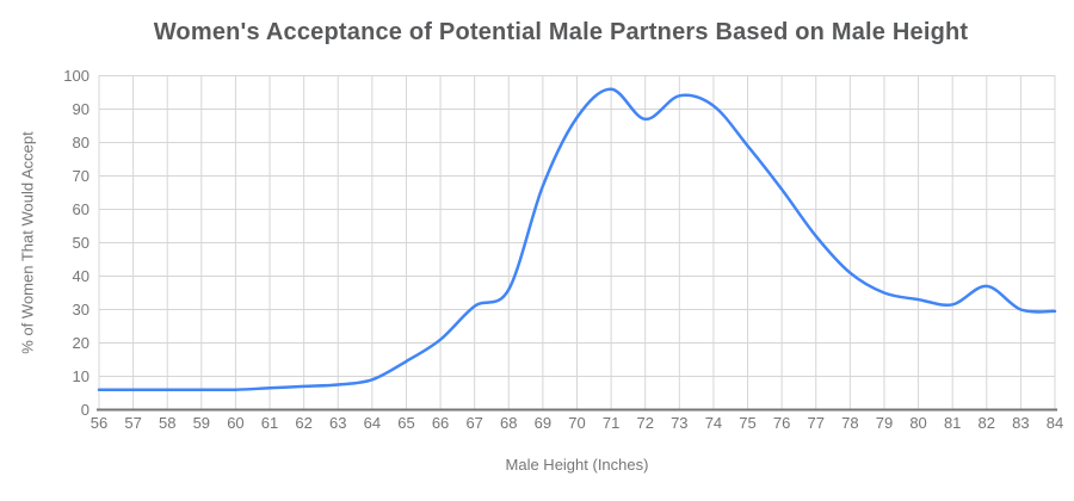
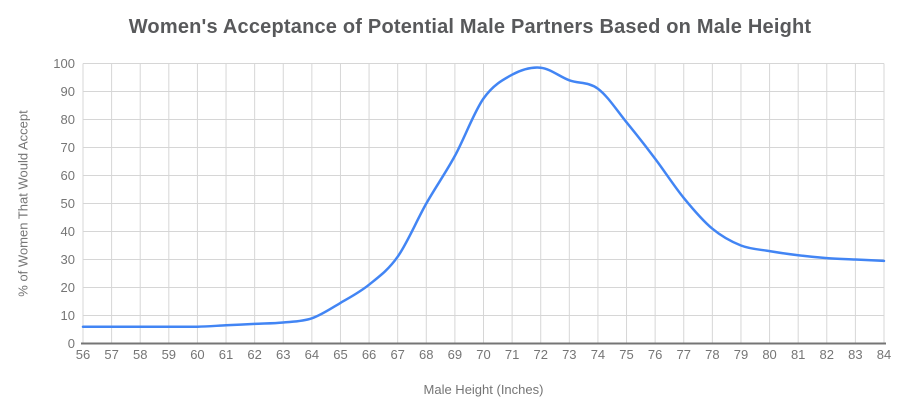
68: 36 -> 50
72: 87 -> 98
82: 37 -> 30
